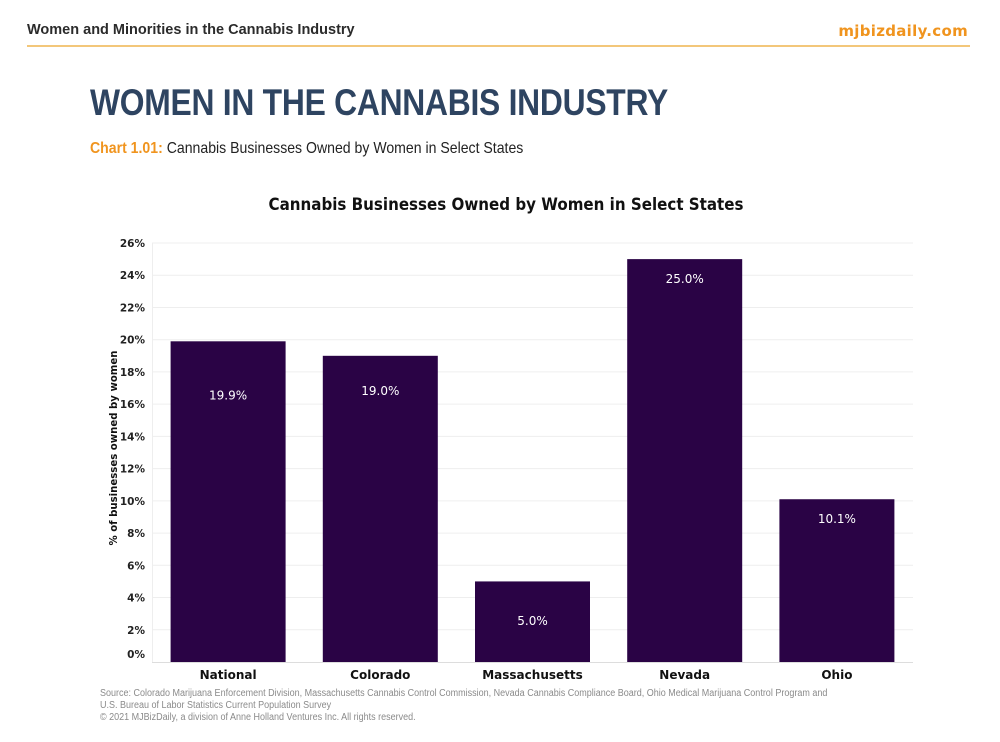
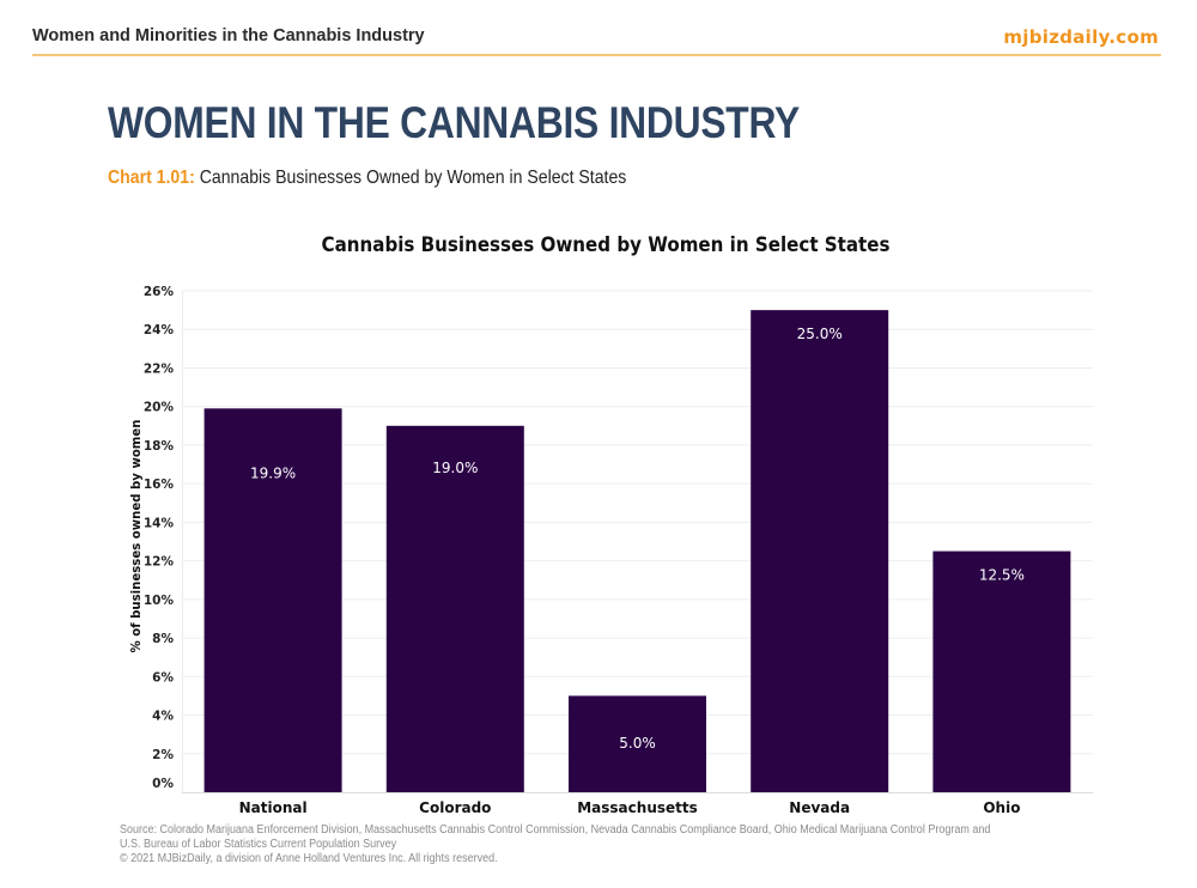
Ohio: 10.1% -> 12.5%
